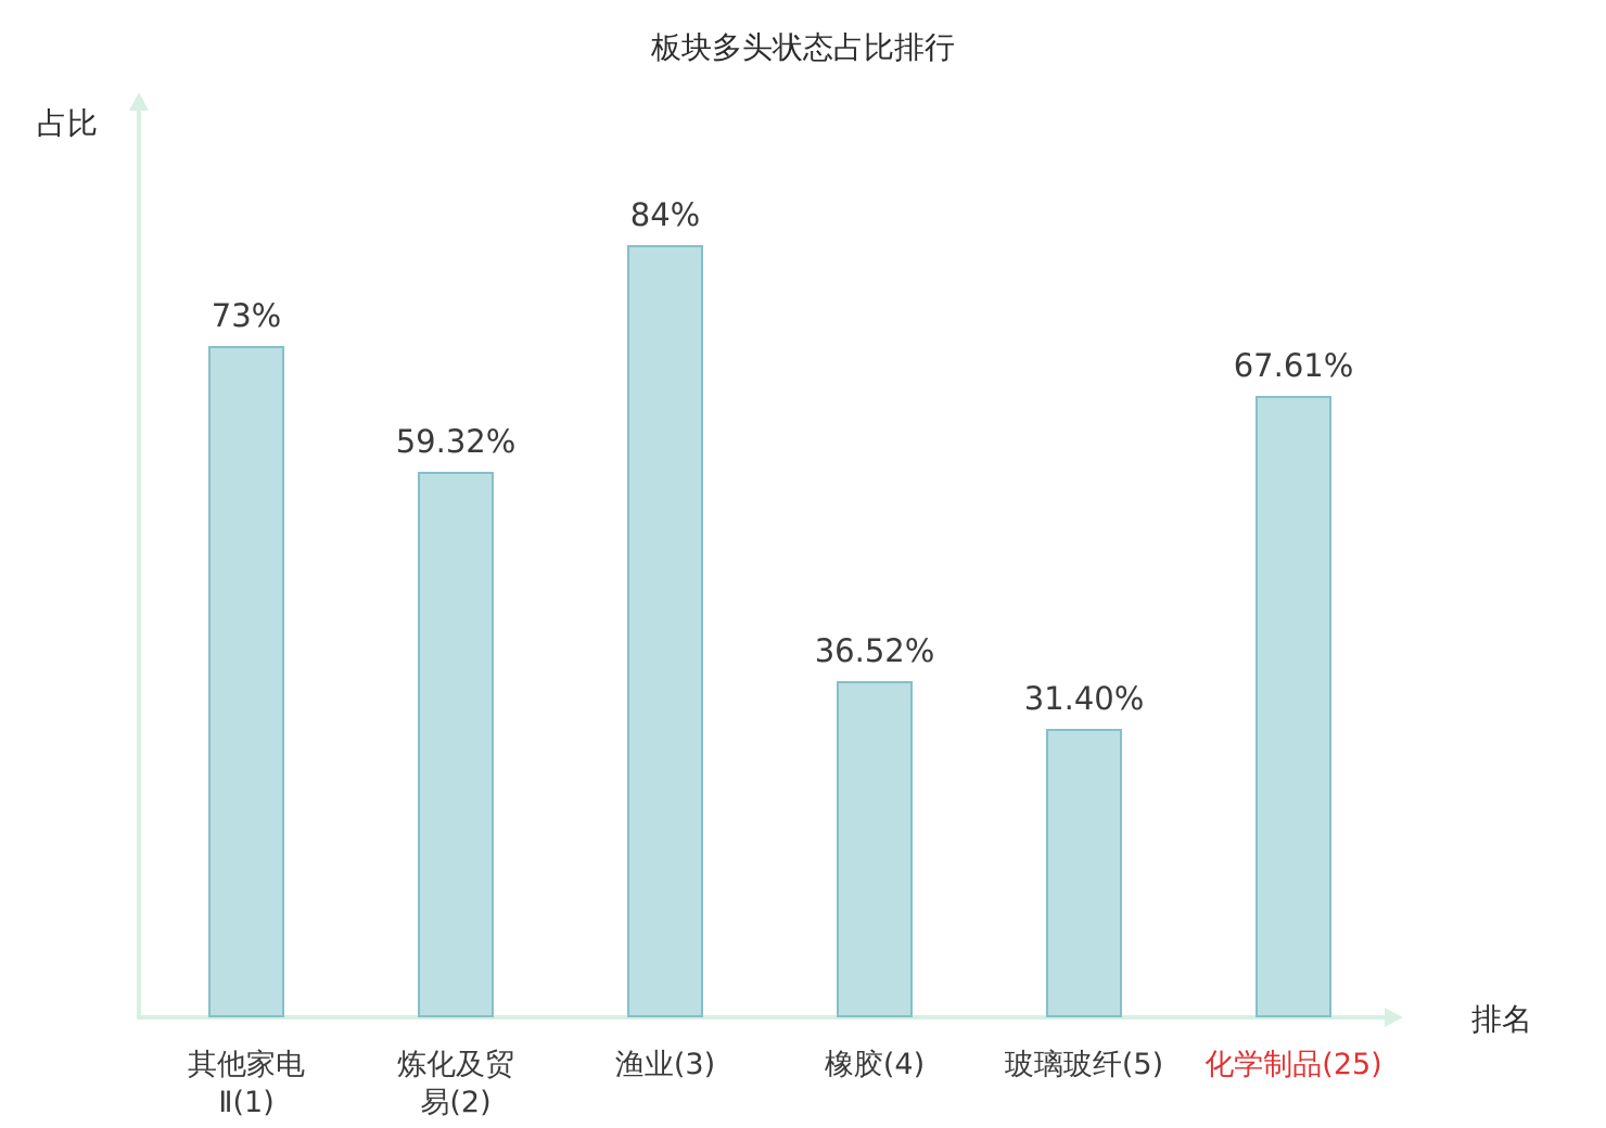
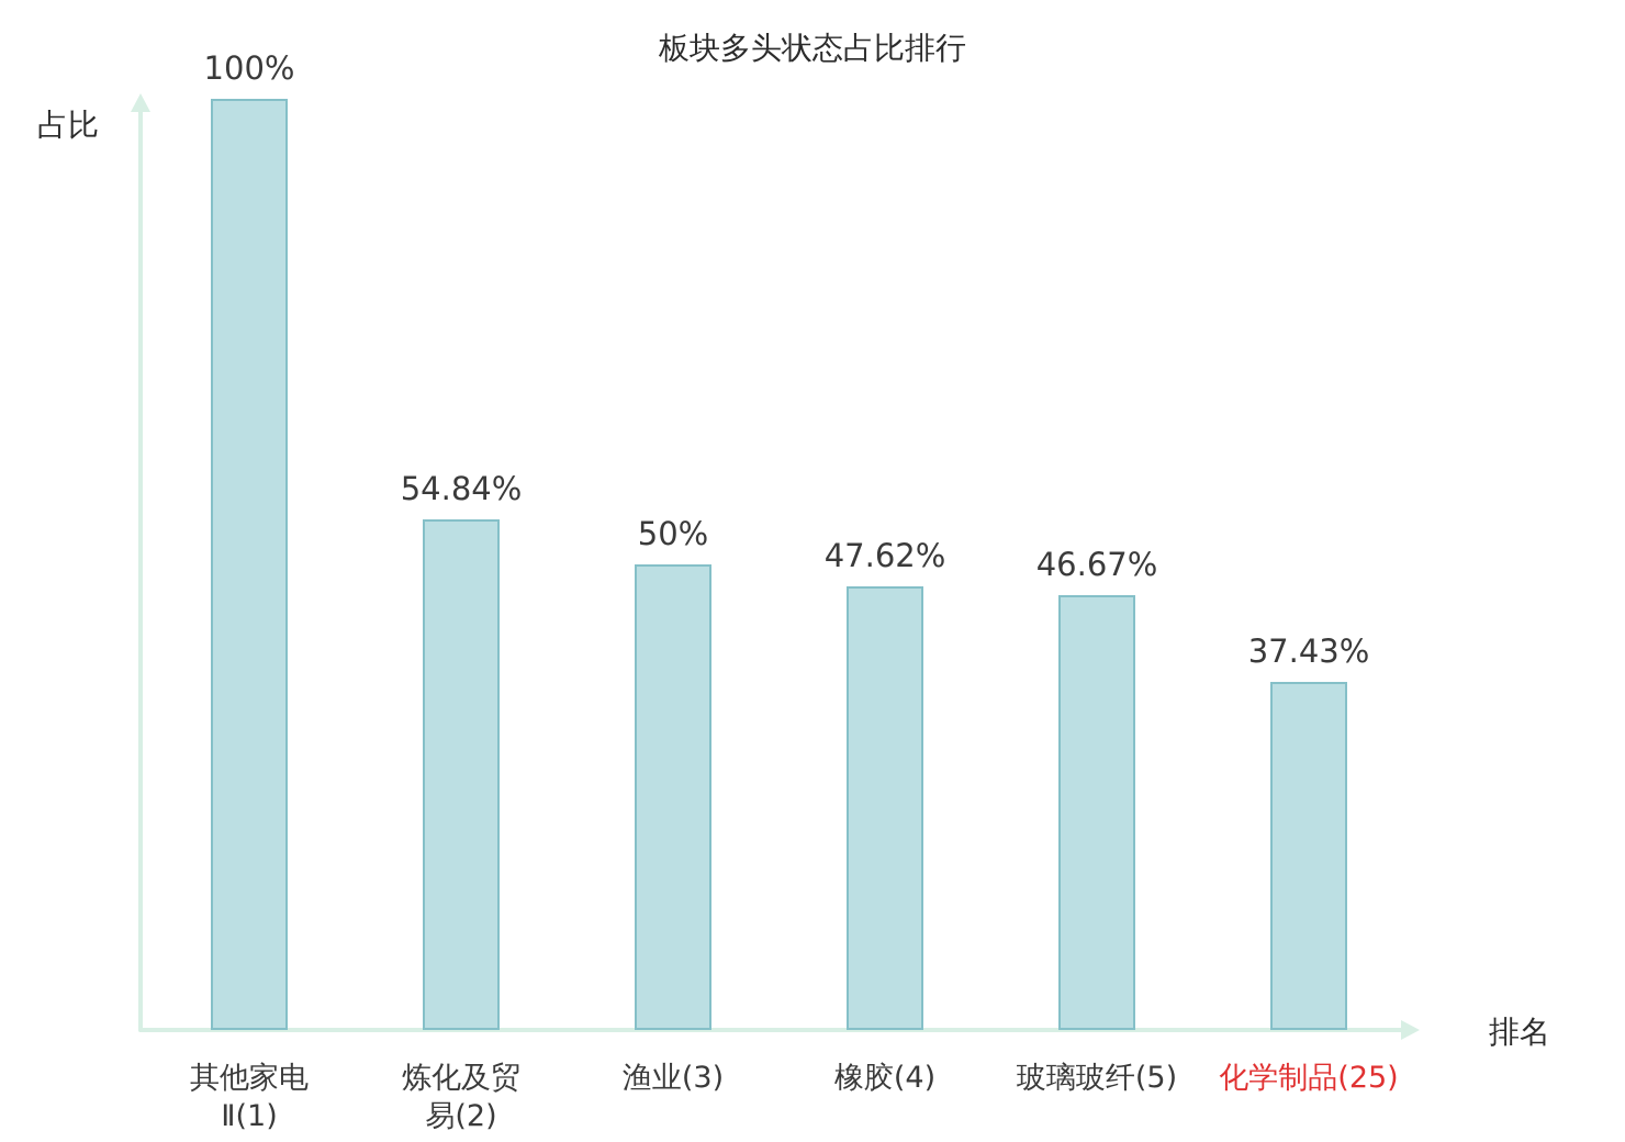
其他家电 Ⅱ(1): 73% -> 100%
炼化及贸 易(2): 59.32% -> 54.84%
渔业(3): 84% -> 50%
橡胶(4): 36.52% -> 47.62%
玻璃玻纤(5): 31.40% -> 46.67%
化学制品(25): 67.61% -> 37.43%
